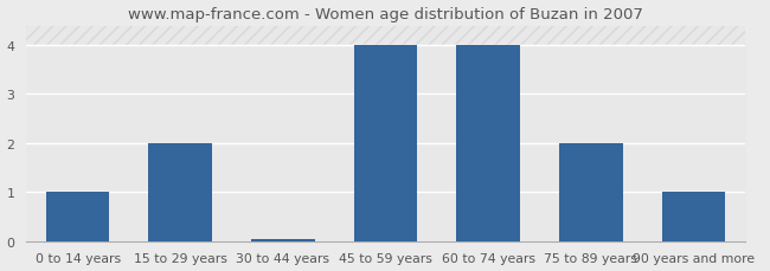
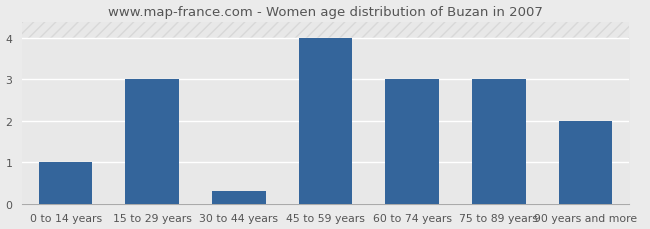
15 to 29 years: 2.00 -> 3.00
30 to 44 years: 0.05 -> 0.30
60 to 74 years: 4.00 -> 3.00
75 to 89 years: 2.00 -> 3.00
90 years and more: 1.00 -> 2.00
